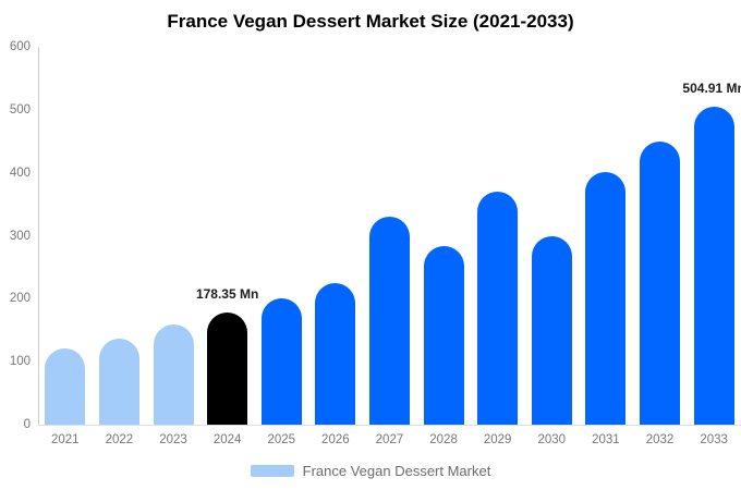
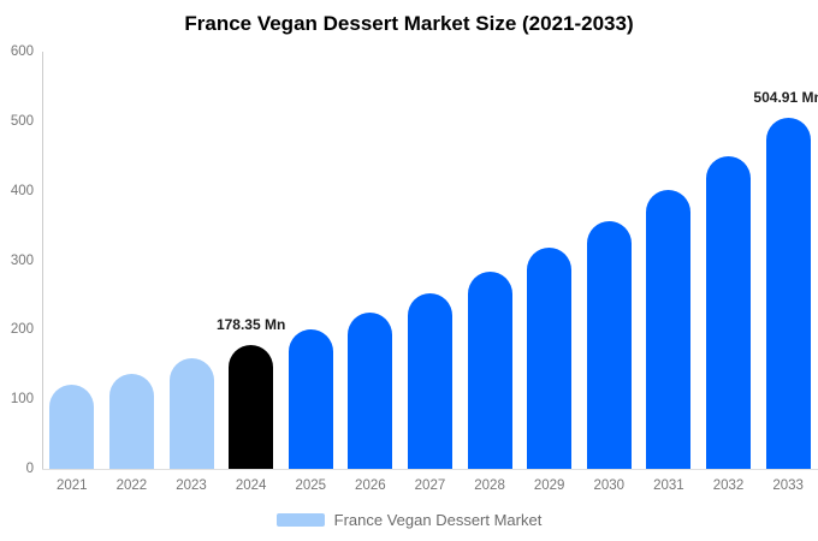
2027: 330 -> 250
2029: 370 -> 320
2030: 300 -> 360
